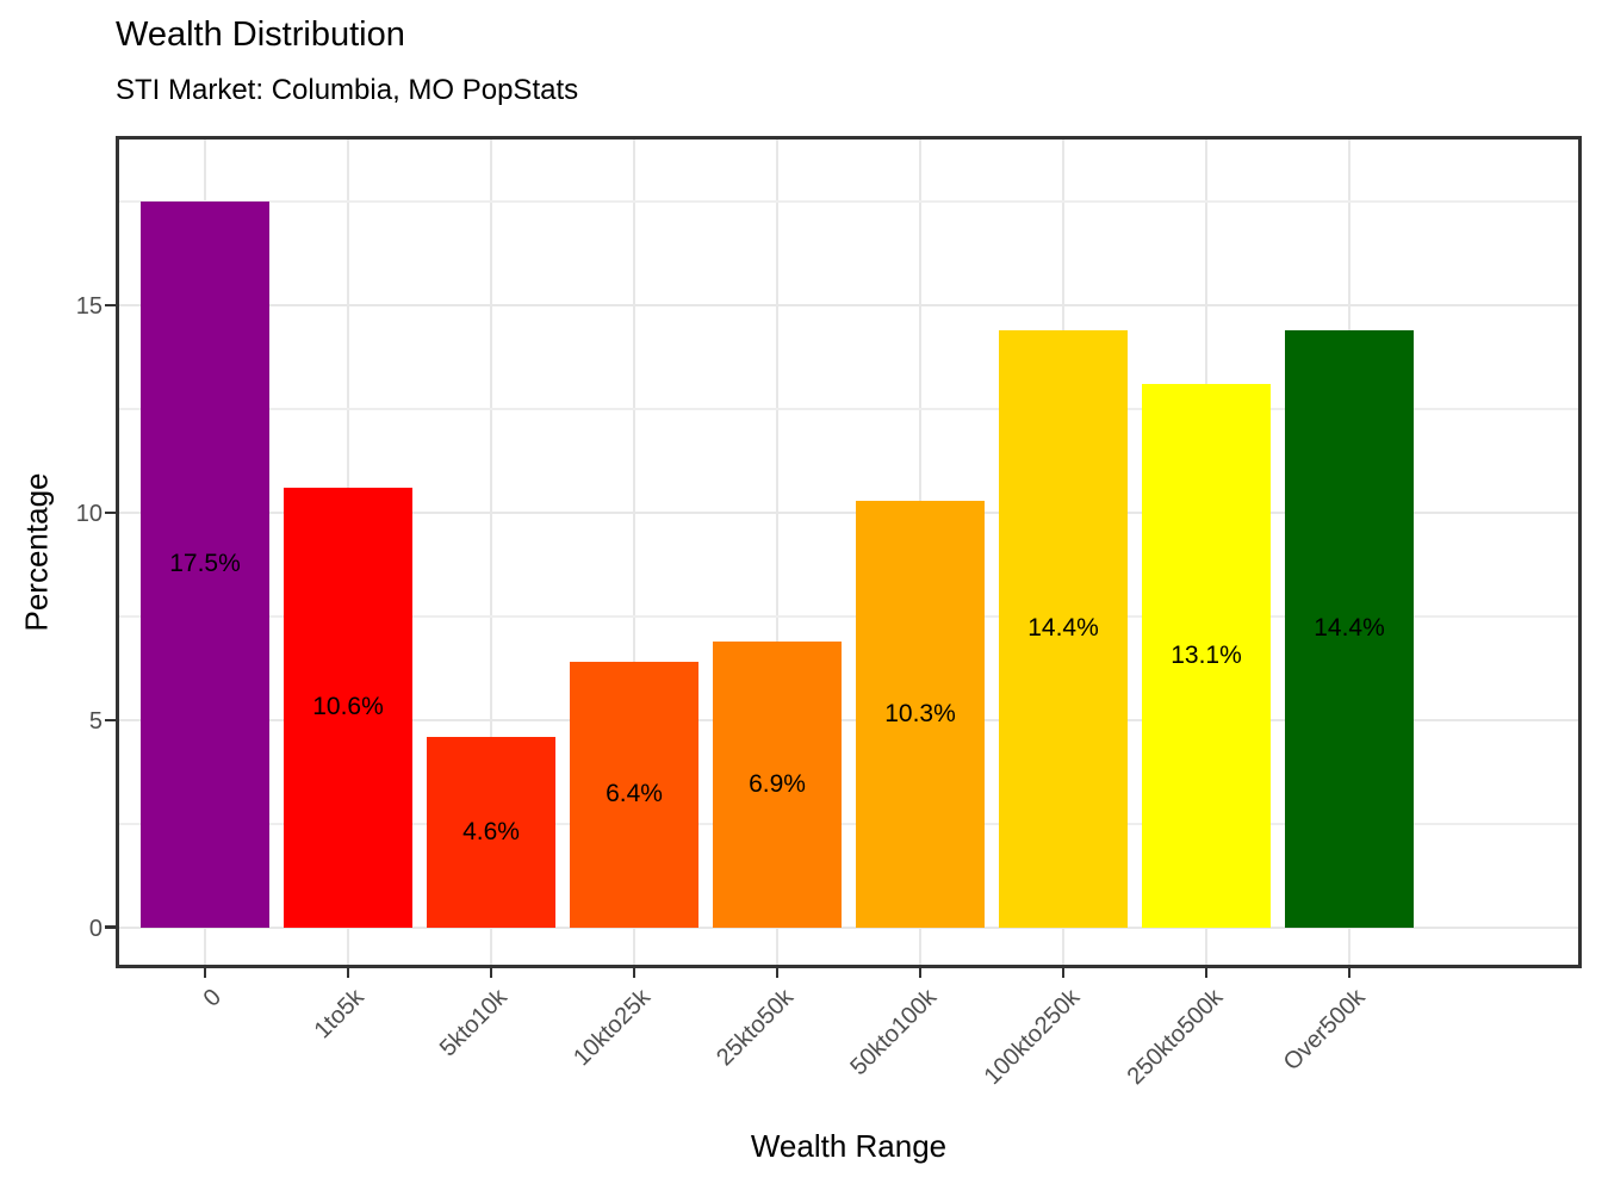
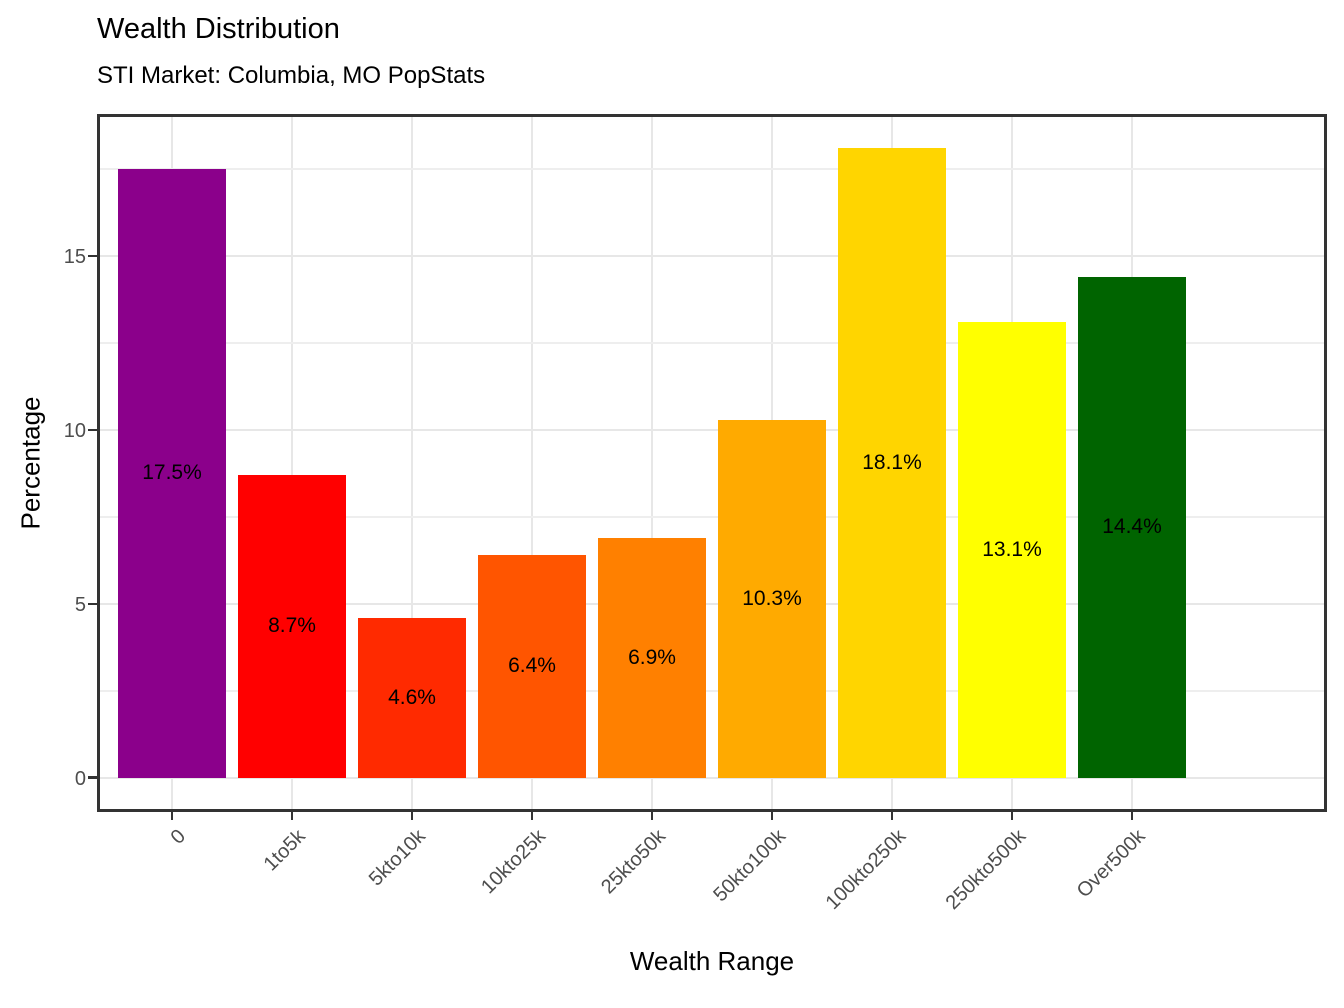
1to5k: 10.6% -> 8.7%
100kto250k: 14.4% -> 18.1%
